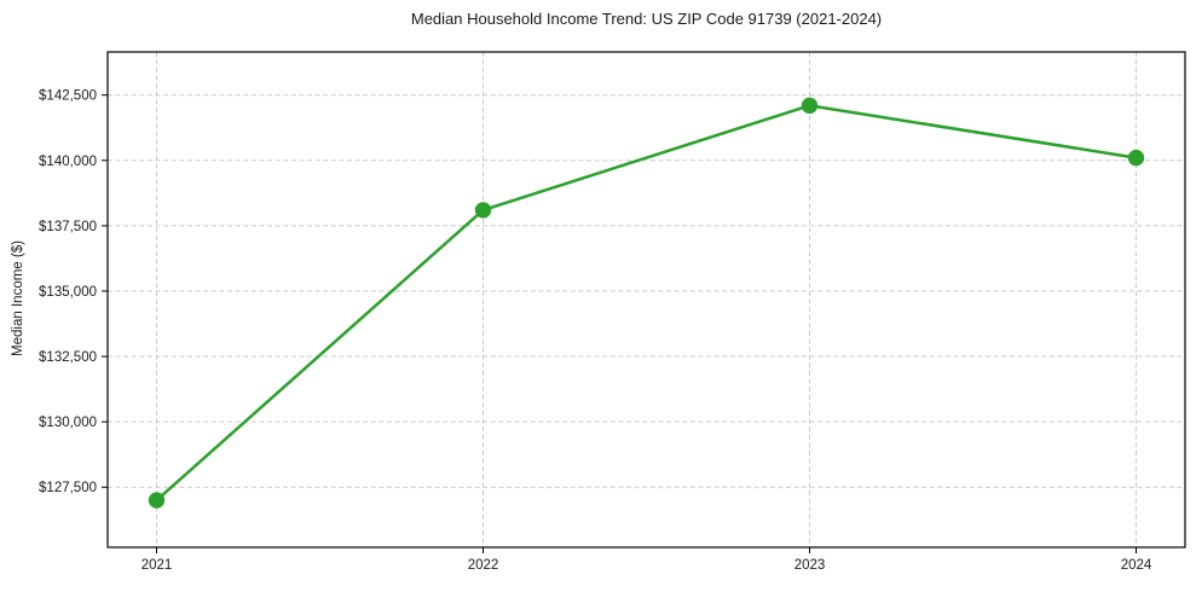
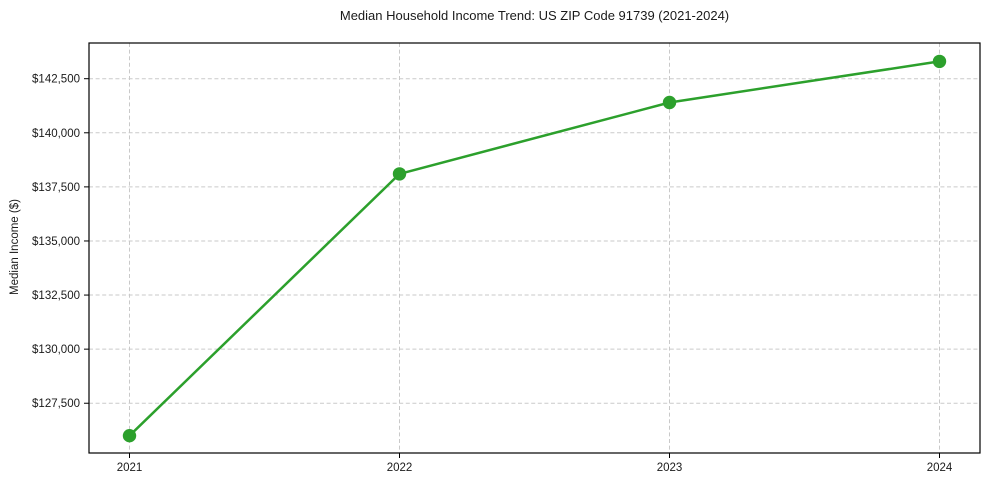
2021: $127000 -> $126000
2023: $142100 -> $141400
2024: $140100 -> $143300
